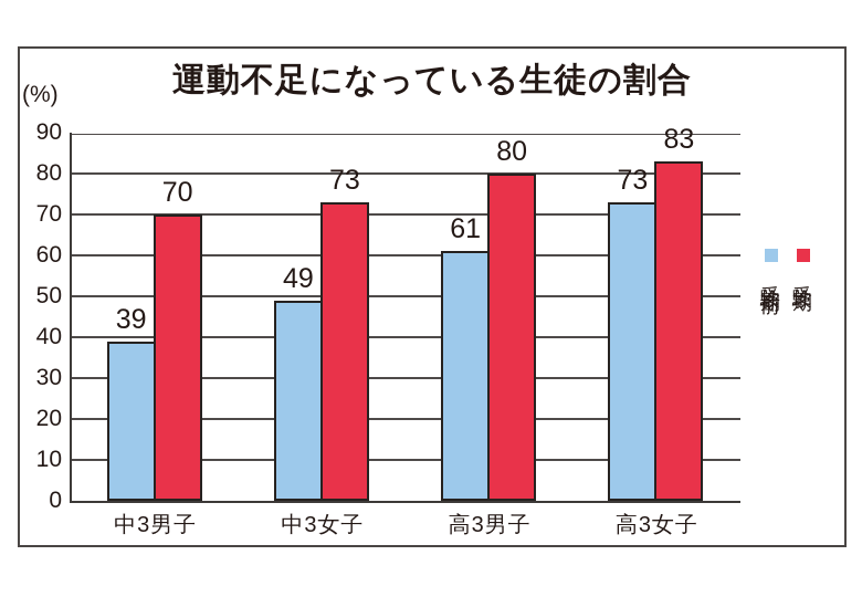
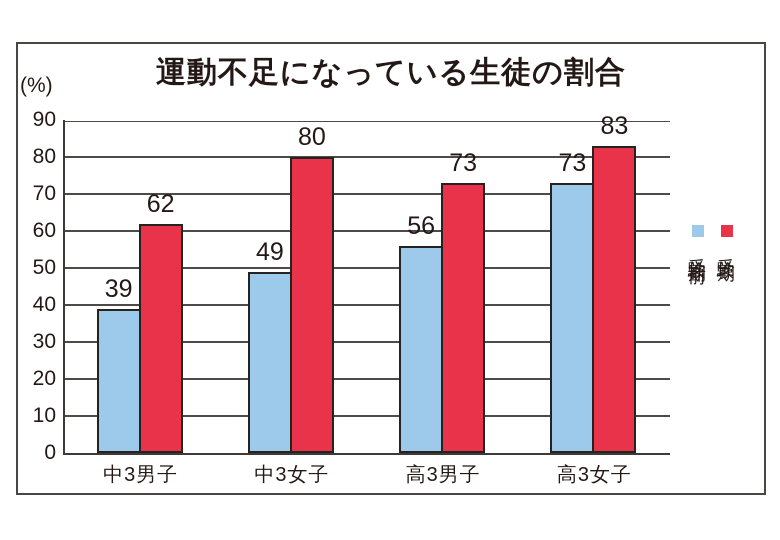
受験期/中3男子: 70 -> 62
受験期/中3女子: 73 -> 80
受験期前/高3男子: 61 -> 56
受験期/高3男子: 80 -> 73
